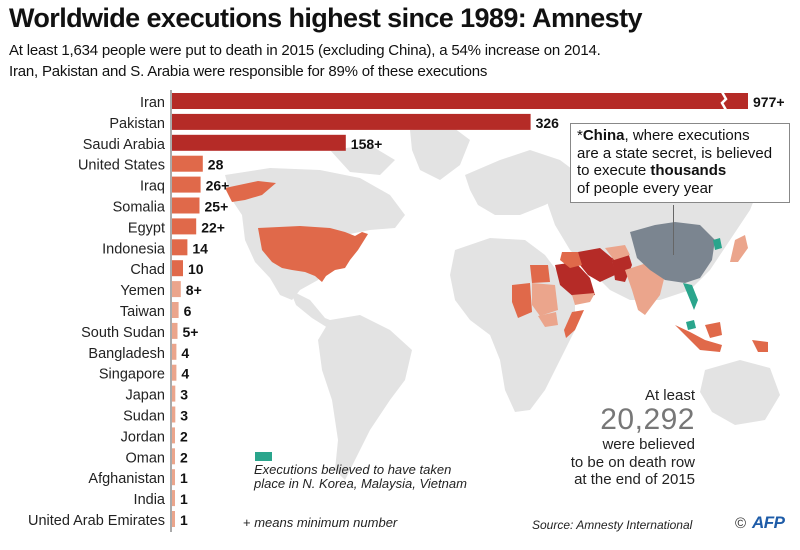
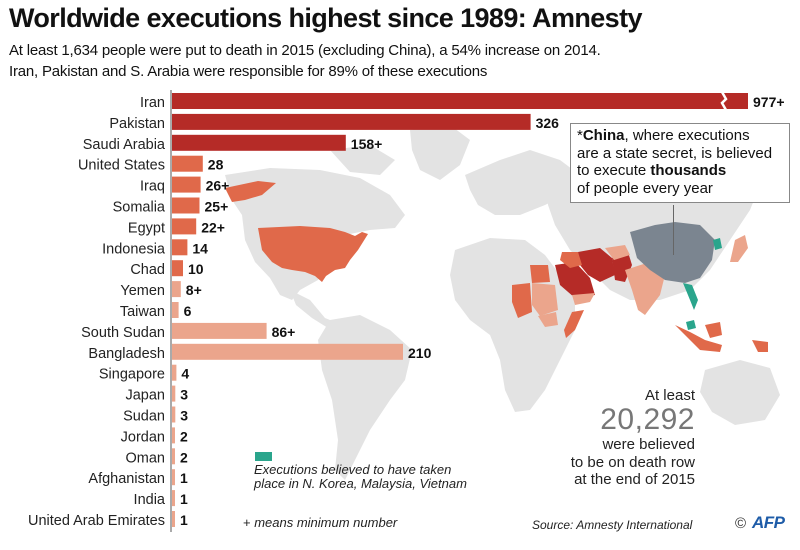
South Sudan: 5 -> 86
Bangladesh: 4 -> 210
